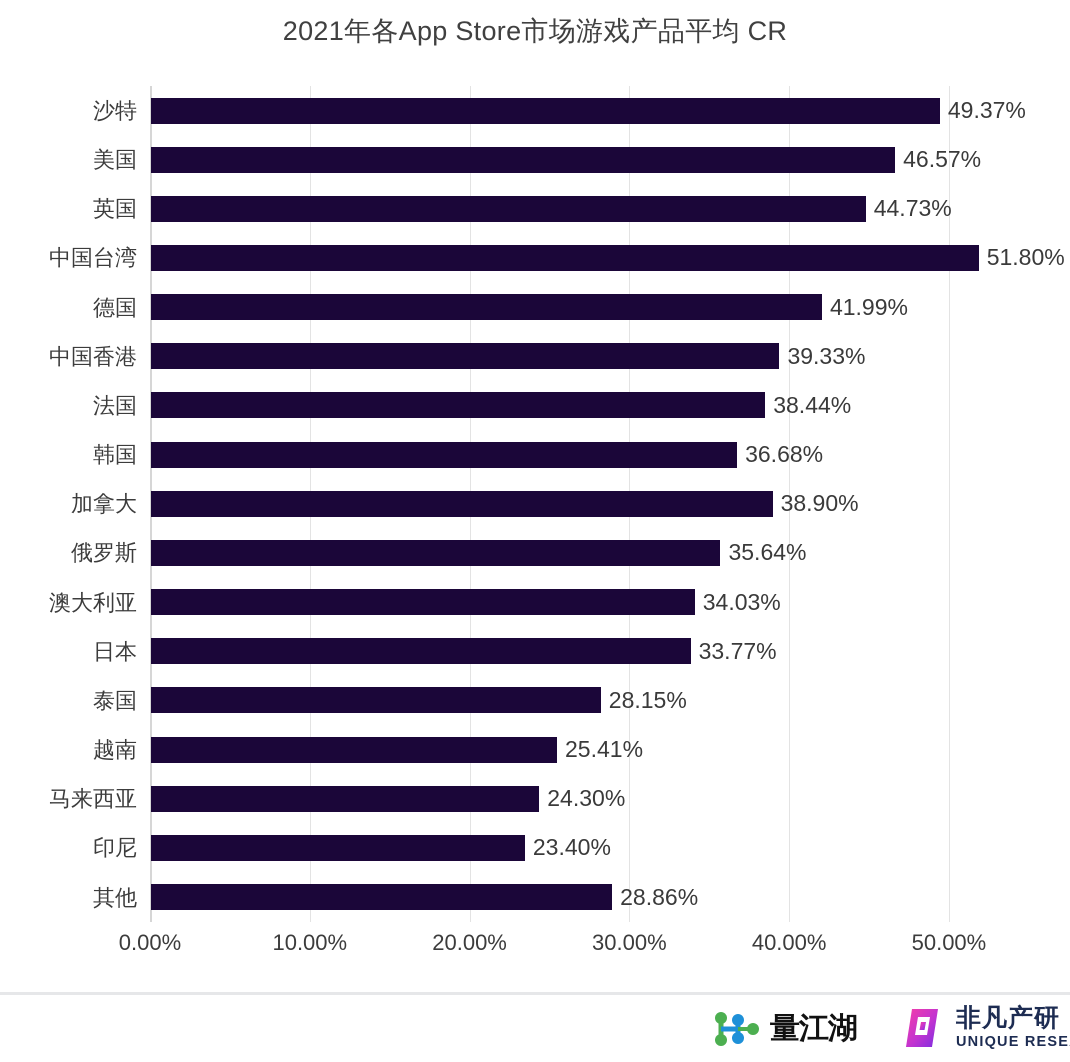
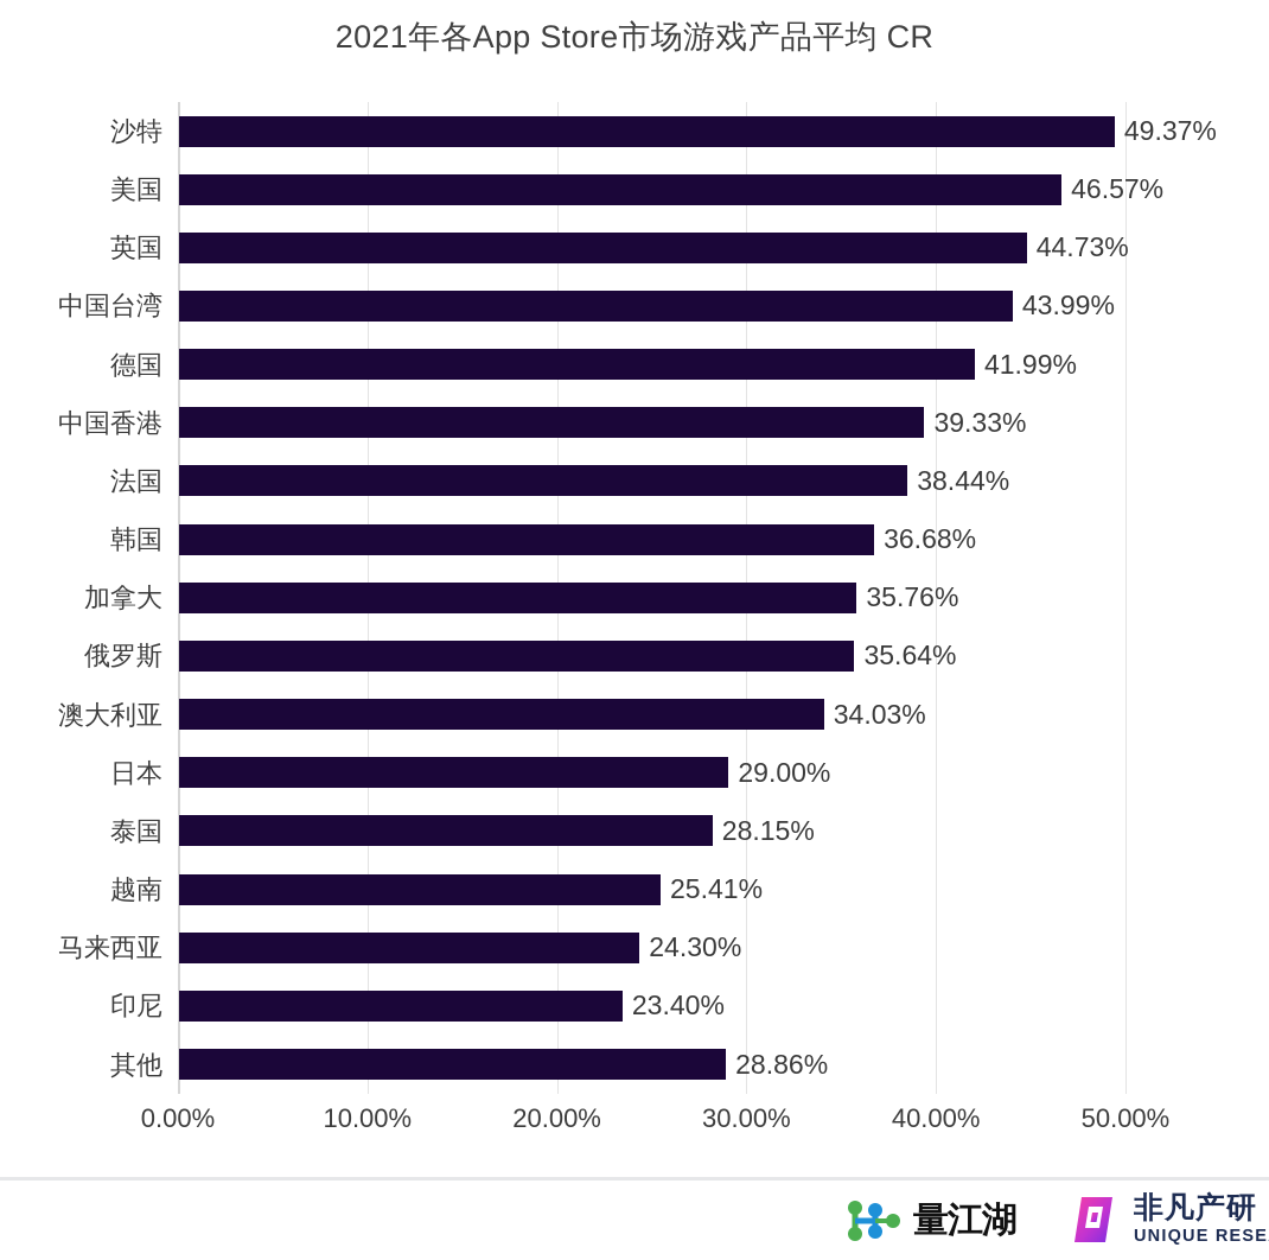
中国台湾: 51.80% -> 43.99%
加拿大: 38.90% -> 35.76%
日本: 33.77% -> 29.00%
